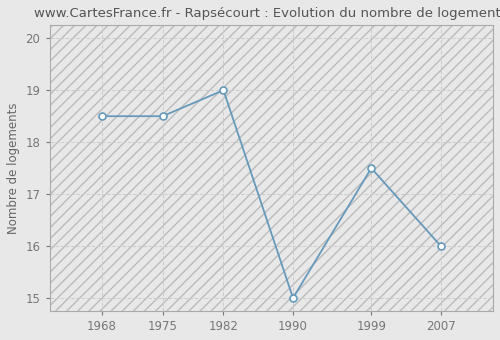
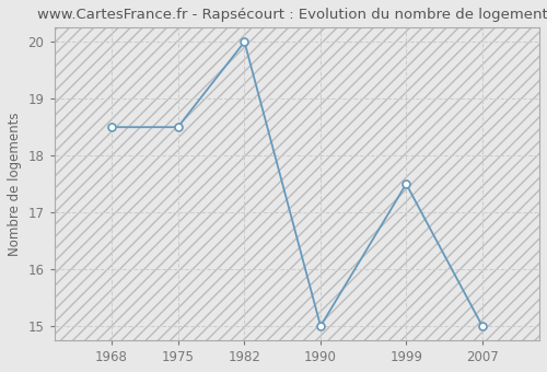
1982: 19.0 -> 20.0
2007: 16.0 -> 15.0
